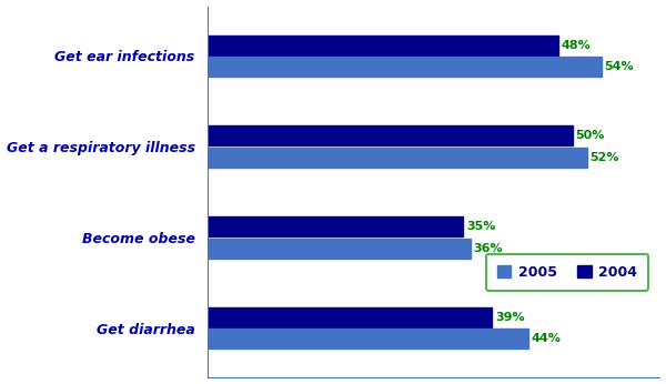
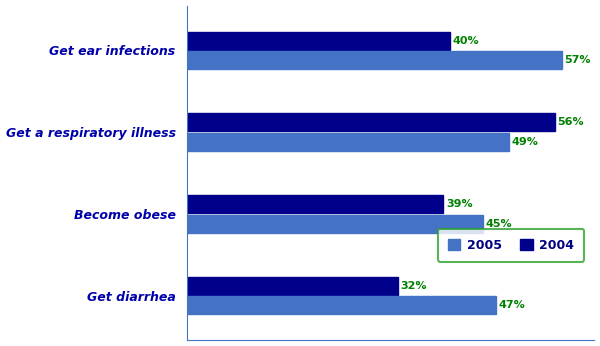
2004/Get ear infections: 48% -> 40%
2005/Get ear infections: 54% -> 57%
2004/Get a respiratory illness: 50% -> 56%
2005/Get a respiratory illness: 52% -> 49%
2004/Become obese: 35% -> 39%
2005/Become obese: 36% -> 45%
2004/Get diarrhea: 39% -> 32%
2005/Get diarrhea: 44% -> 47%
